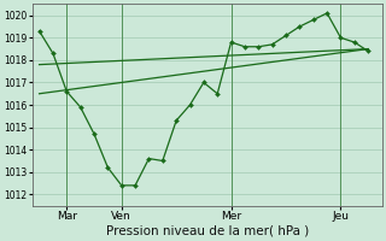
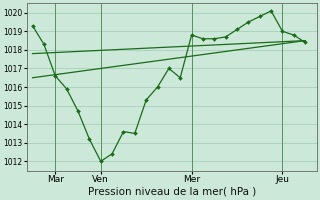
Ven: 1012.4 -> 1012.0
